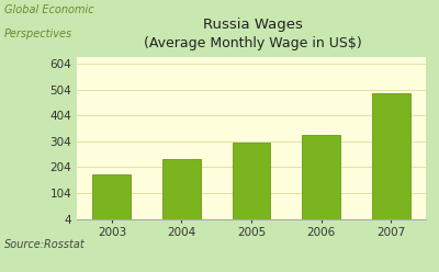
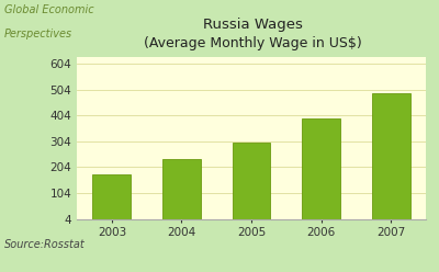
2006: 330 -> 393
